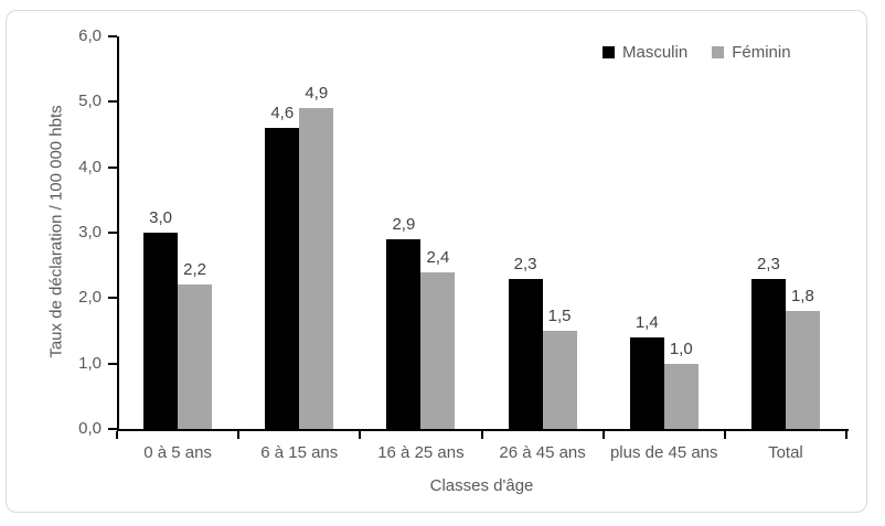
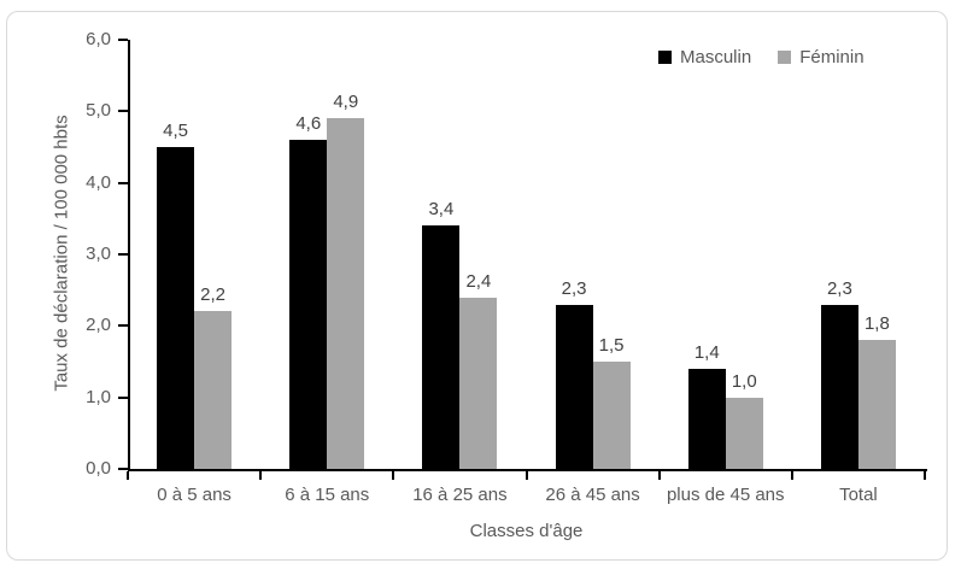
Masculin/0 à 5 ans: 3,0 -> 4,5
Masculin/16 à 25 ans: 2,9 -> 3,4
